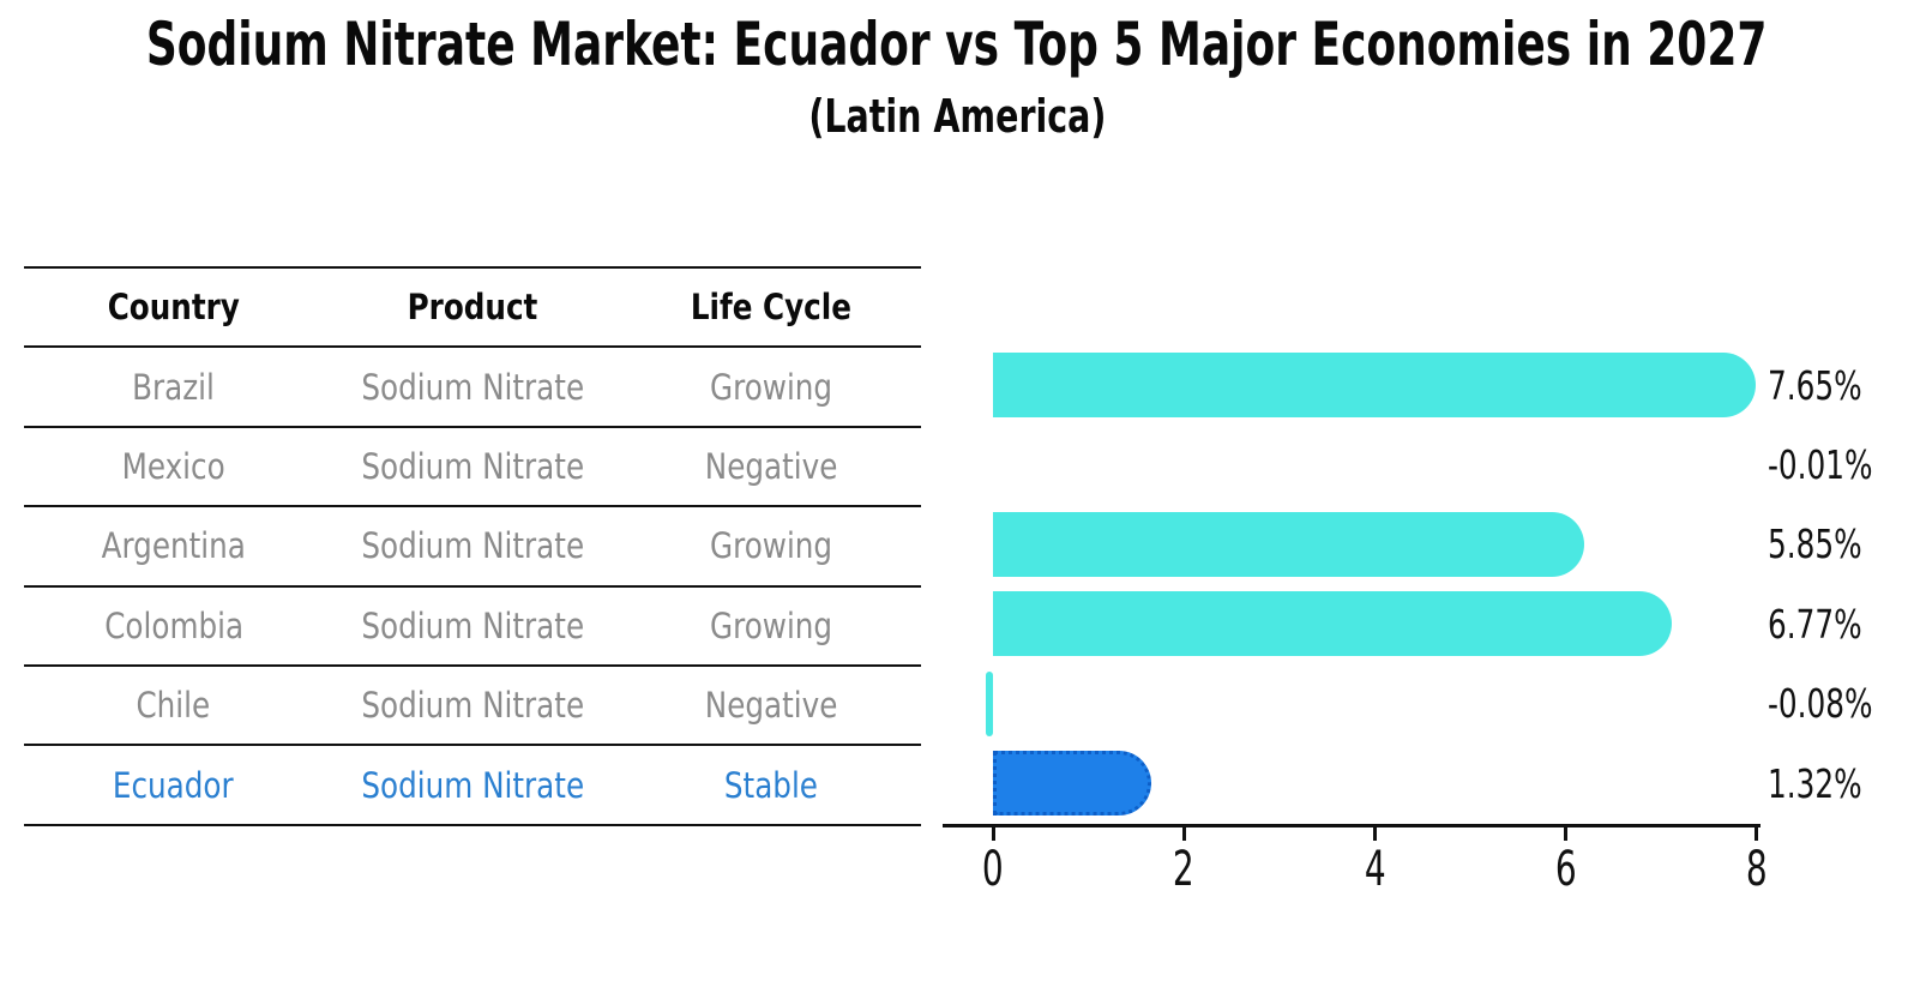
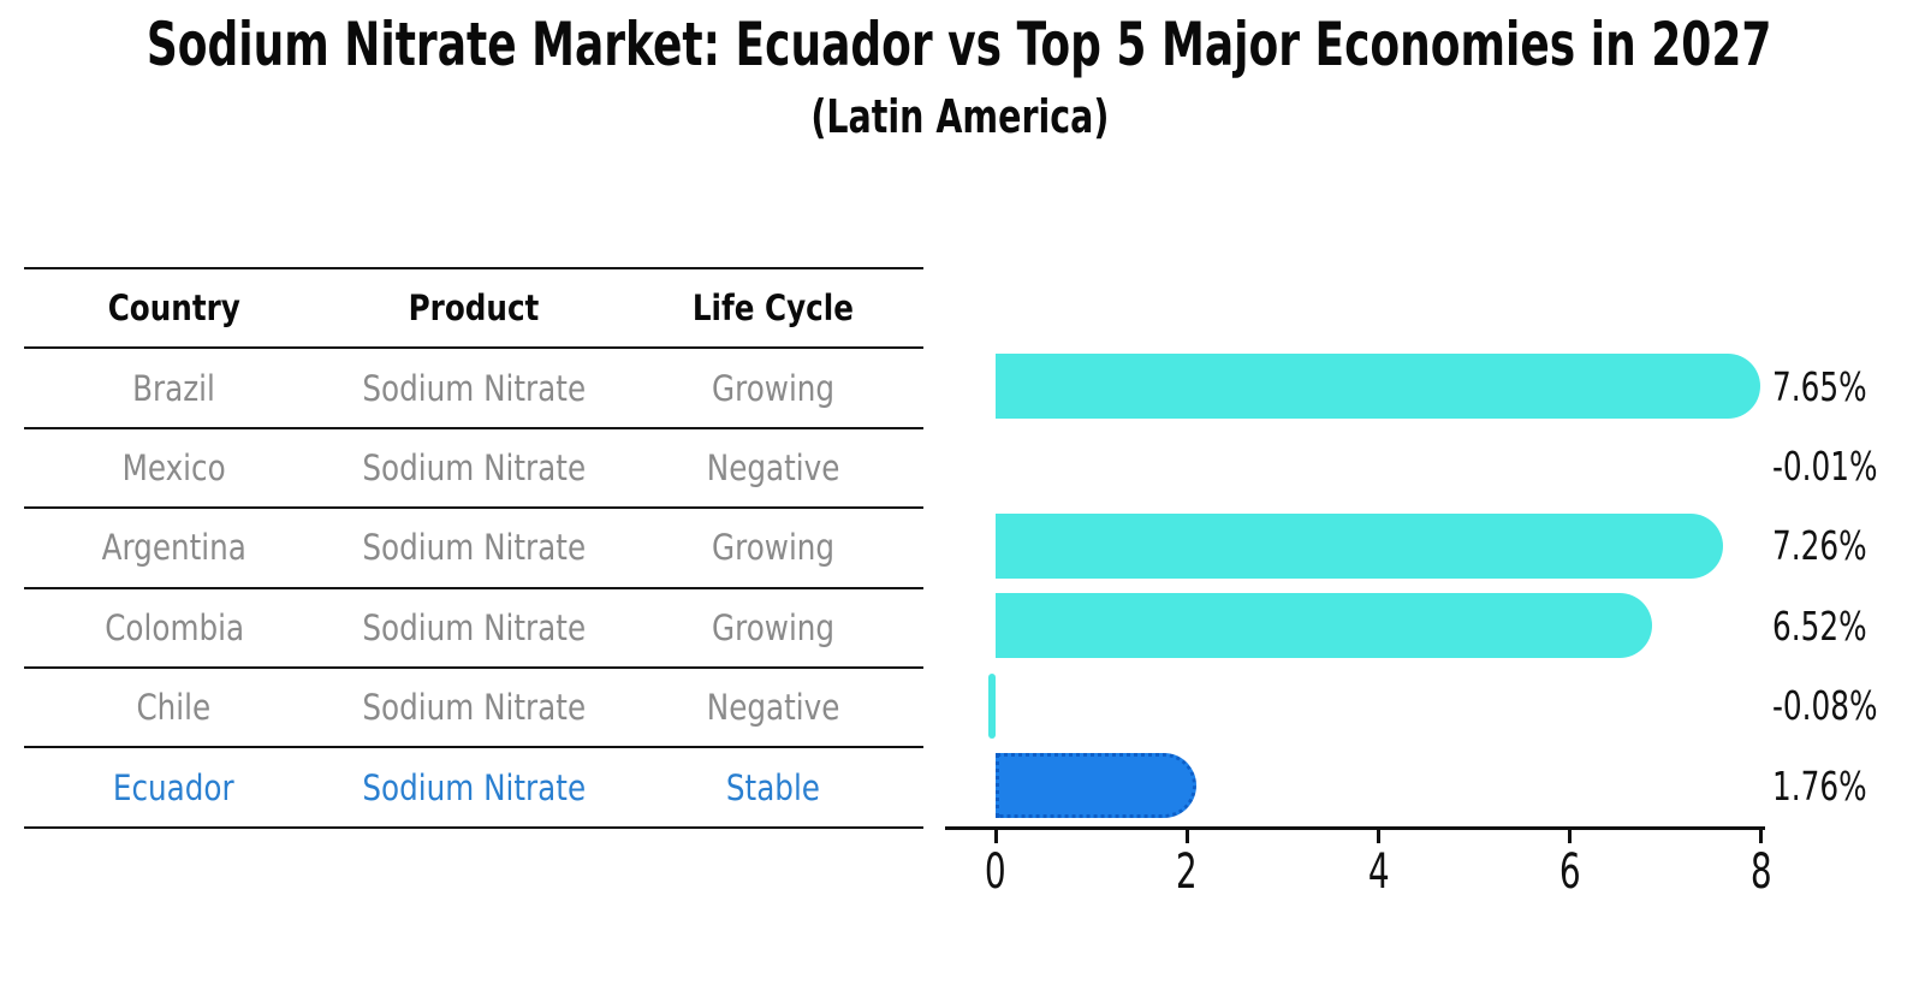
Argentina: 5.85% -> 7.26%
Colombia: 6.77% -> 6.52%
Ecuador: 1.32% -> 1.76%
